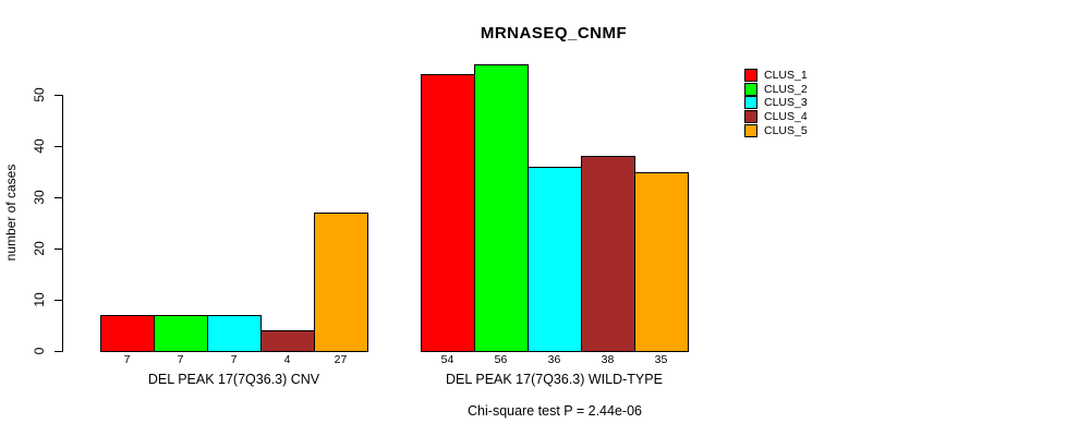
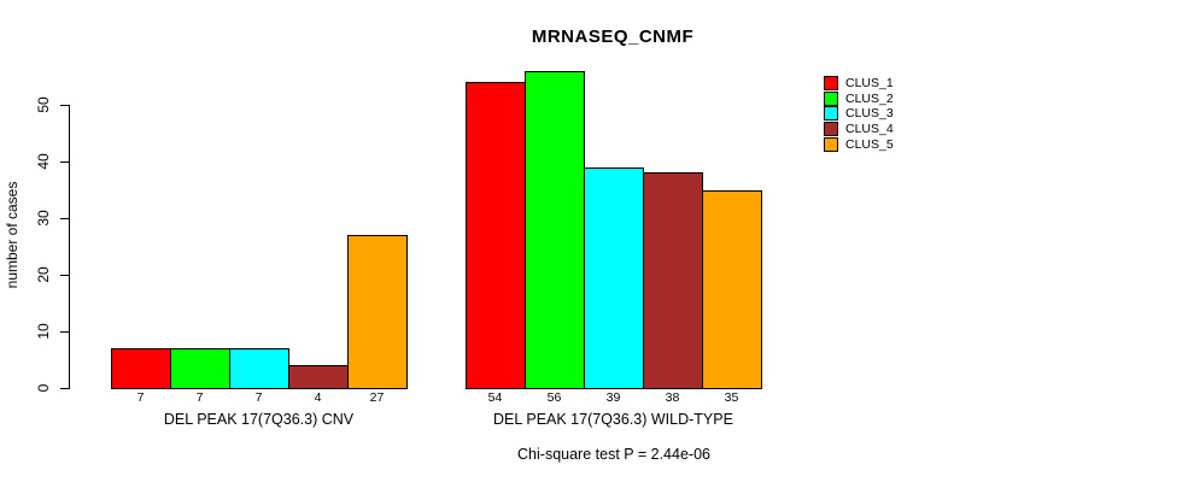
CLUS_3/DEL PEAK 17(7Q36.3) WILD-TYPE: 36 -> 39
